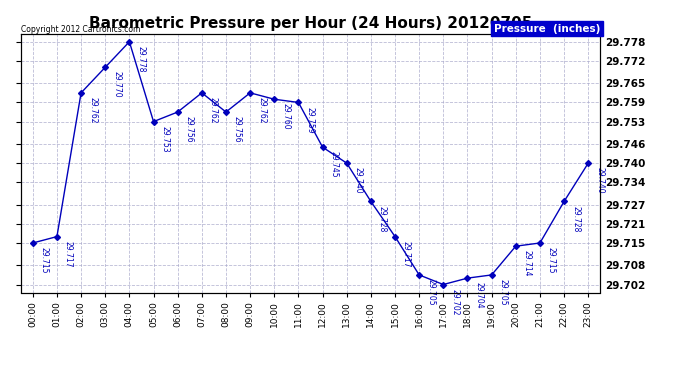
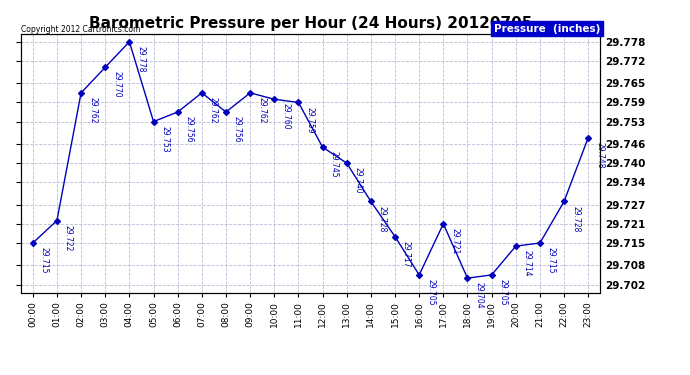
01:00: 29.717 -> 29.722
17:00: 29.702 -> 29.721
23:00: 29.740 -> 29.748
